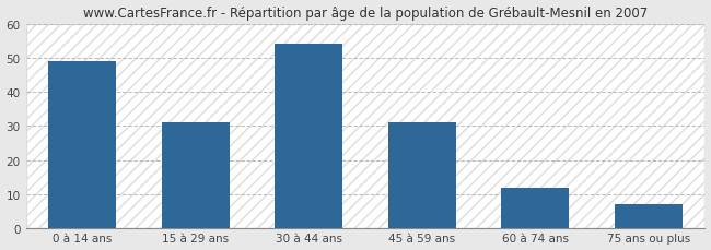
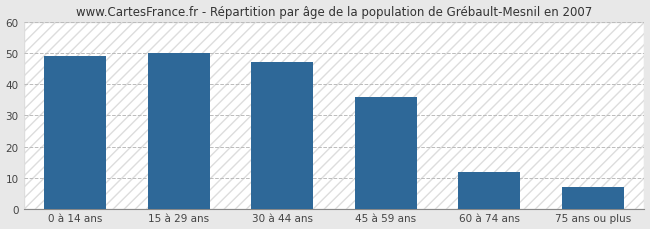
15 à 29 ans: 31 -> 50
30 à 44 ans: 54 -> 47
45 à 59 ans: 31 -> 36
